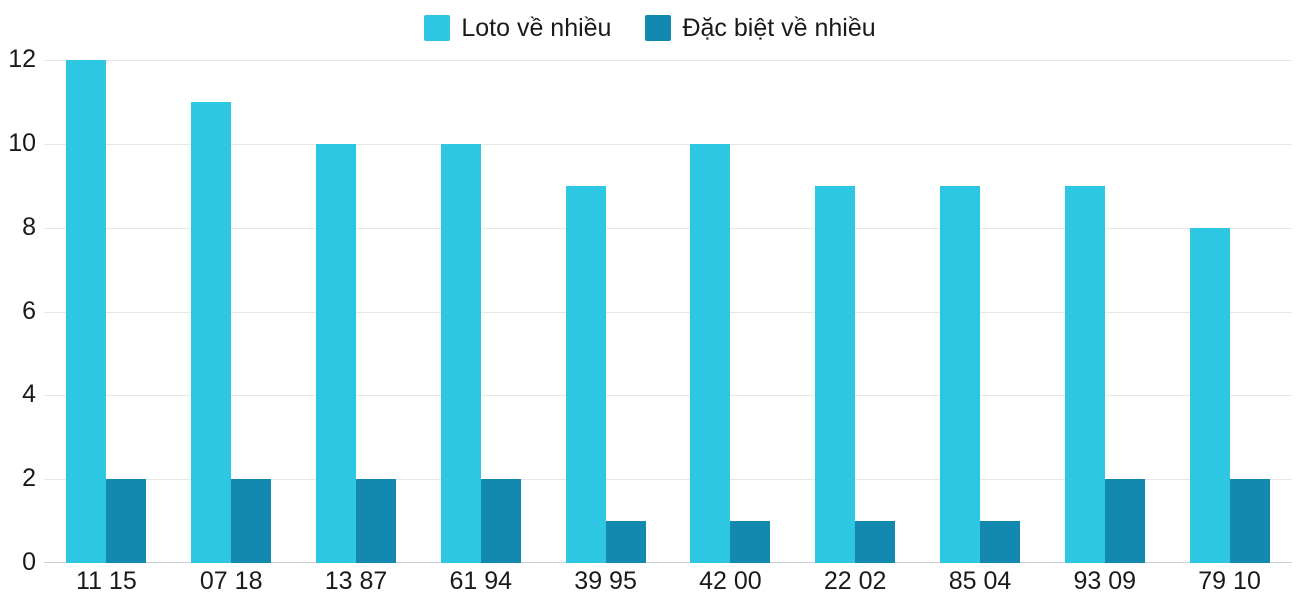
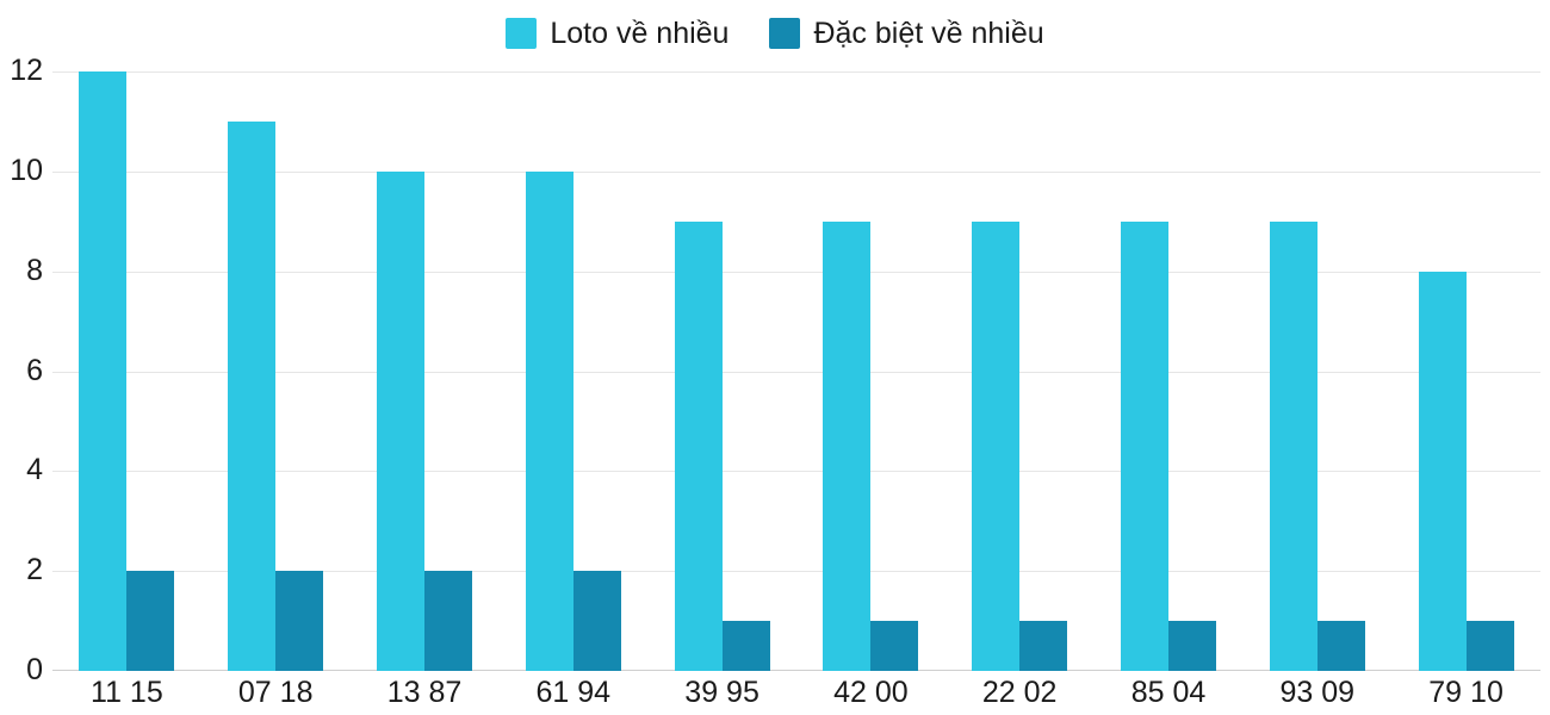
Loto về nhiều/42 00: 10 -> 9
Đặc biệt về nhiều/93 09: 2 -> 1
Đặc biệt về nhiều/79 10: 2 -> 1
